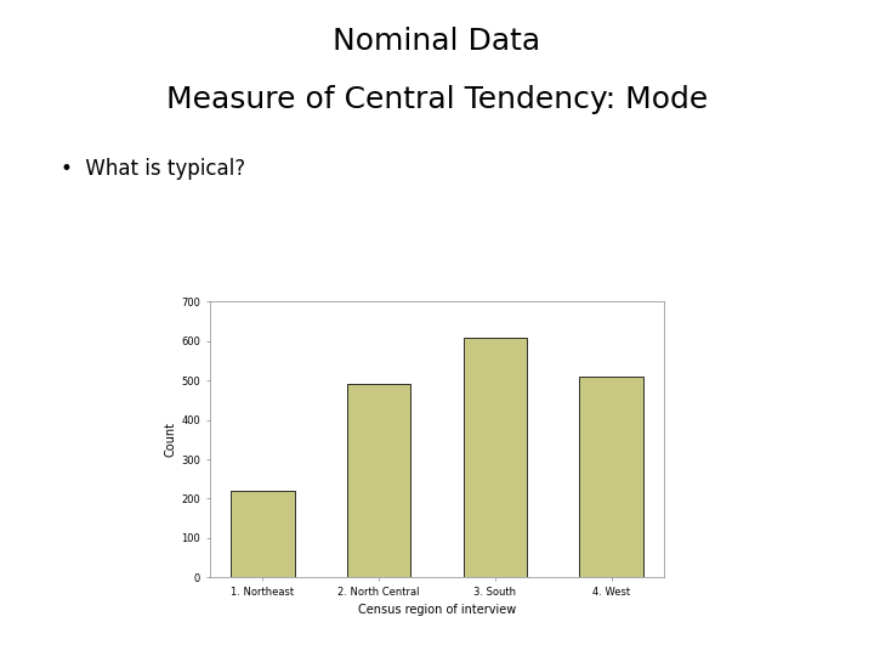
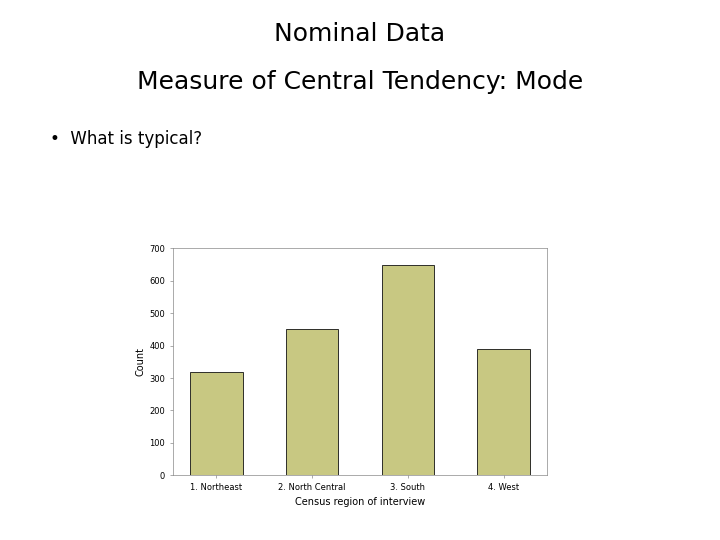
1. Northeast: 220 -> 320
2. North Central: 490 -> 450
3. South: 610 -> 650
4. West: 510 -> 390
